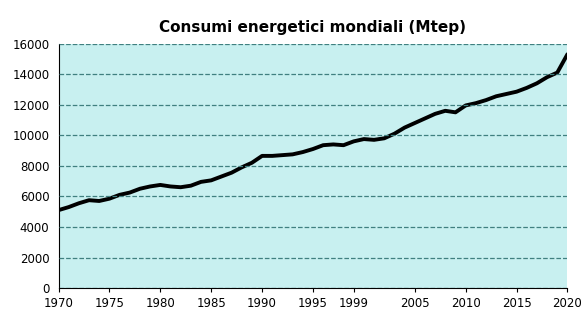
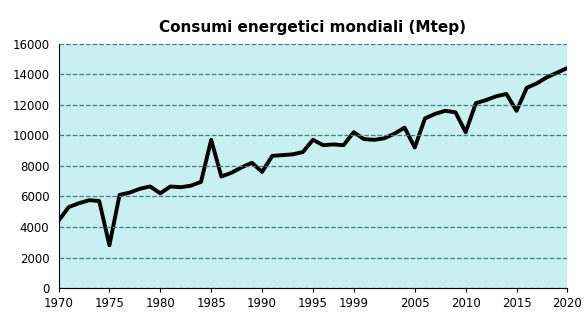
1970: 5100 -> 4400
1975: 5800 -> 2800
1980: 6800 -> 6200
1985: 7000 -> 9700
1990: 8600 -> 7600
1995: 9100 -> 9700
1999: 9600 -> 10200
2005: 10800 -> 9200
2010: 12000 -> 10200
2015: 12800 -> 11600
2020: 15300 -> 14400
